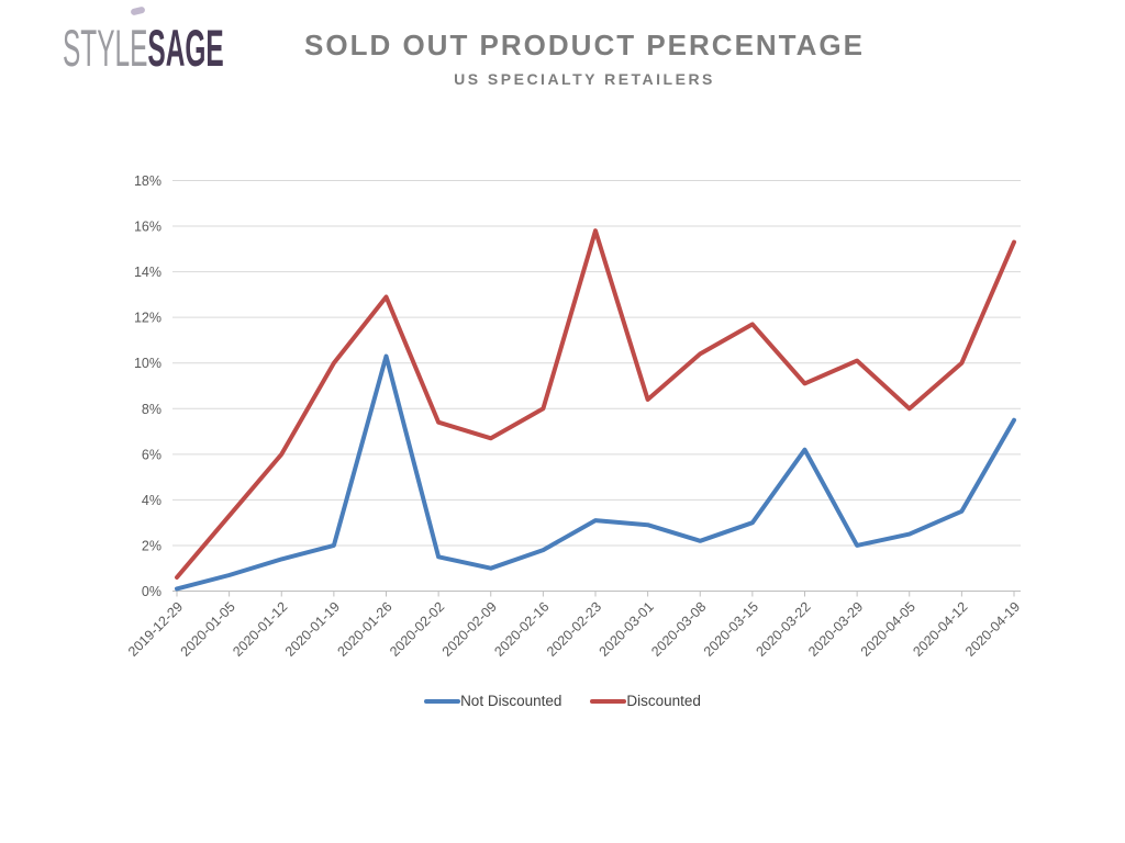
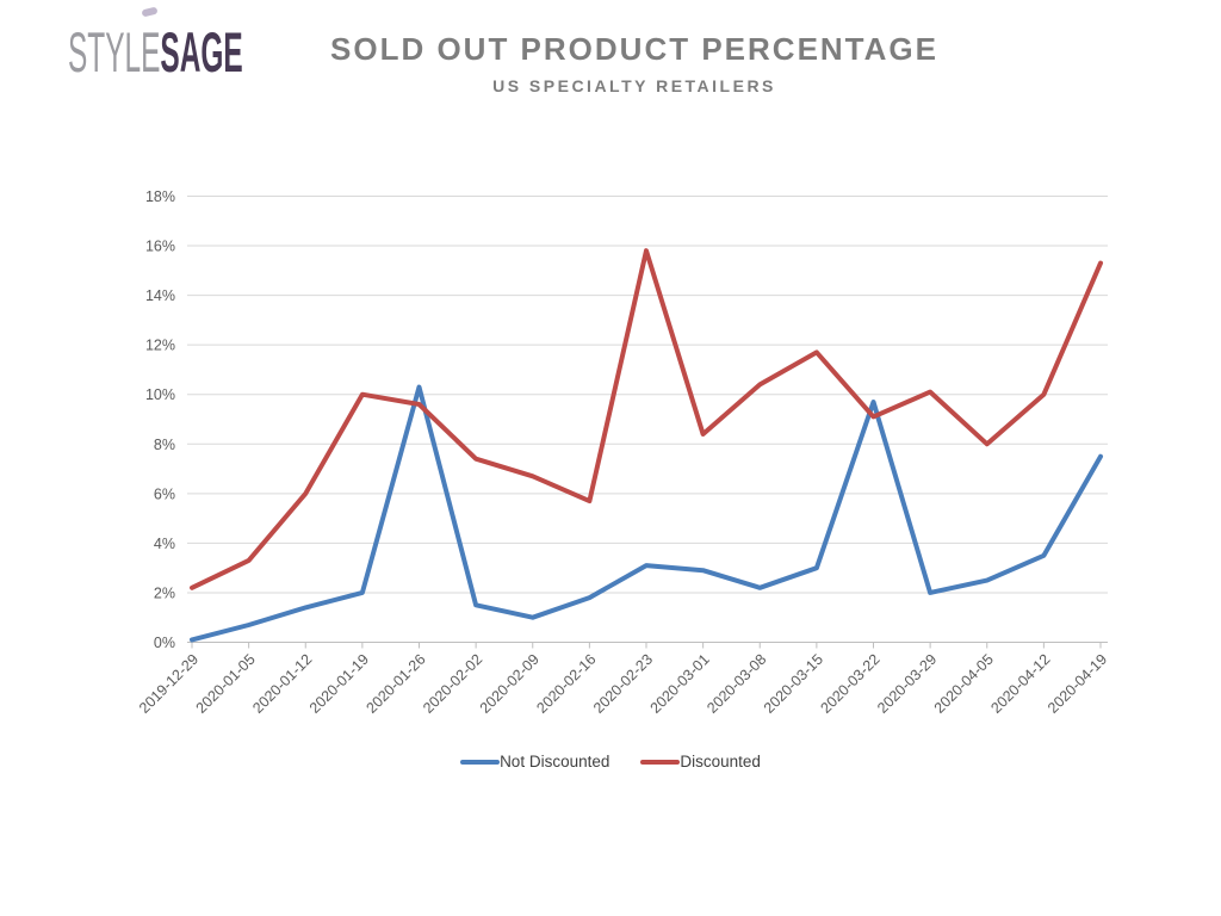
Discounted/2019-12-29: 0.6% -> 2.2%
Discounted/2020-01-26: 12.9% -> 9.6%
Discounted/2020-02-16: 8.0% -> 5.7%
Not Discounted/2020-03-22: 6.2% -> 9.7%
